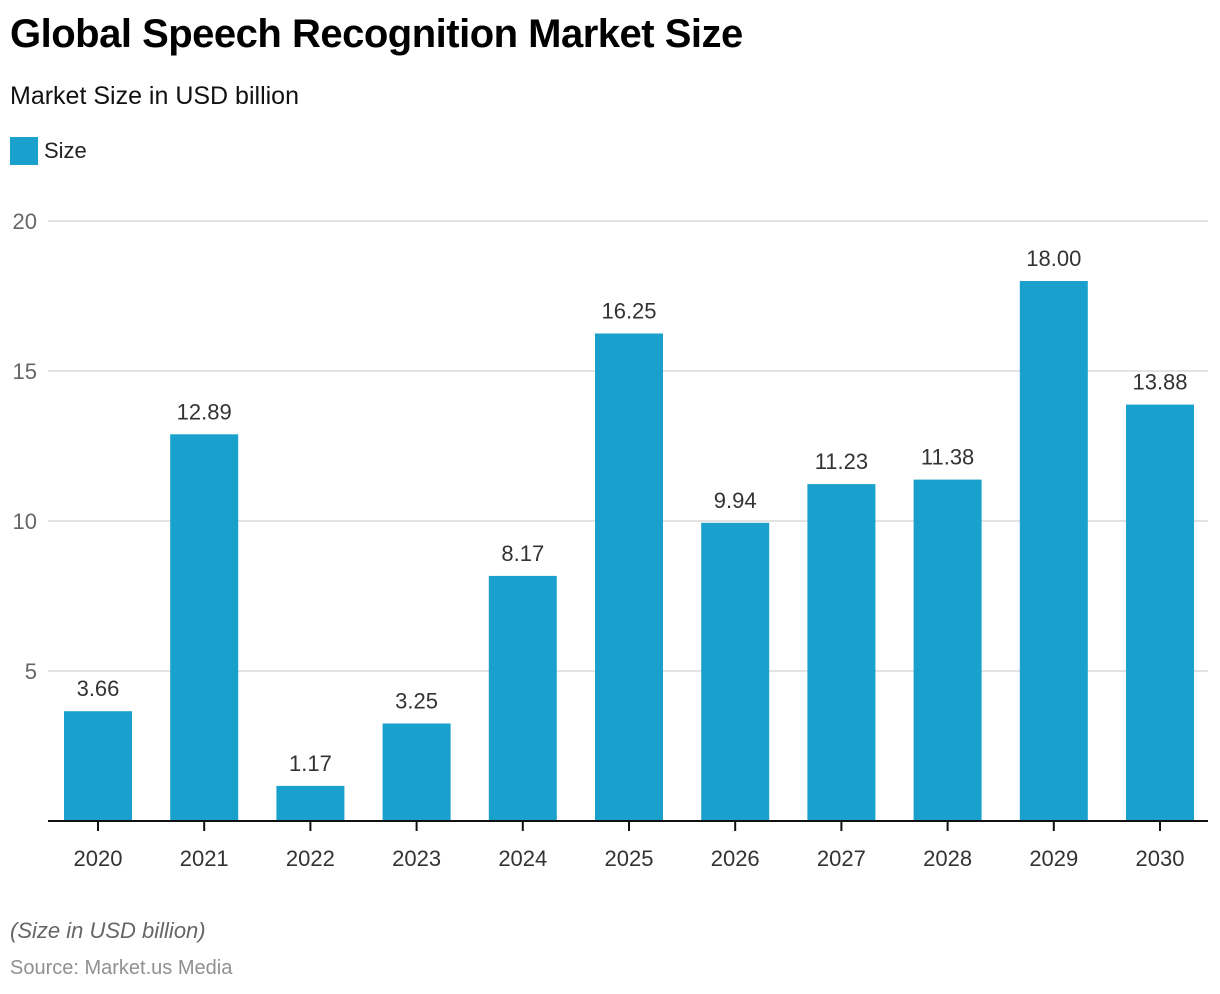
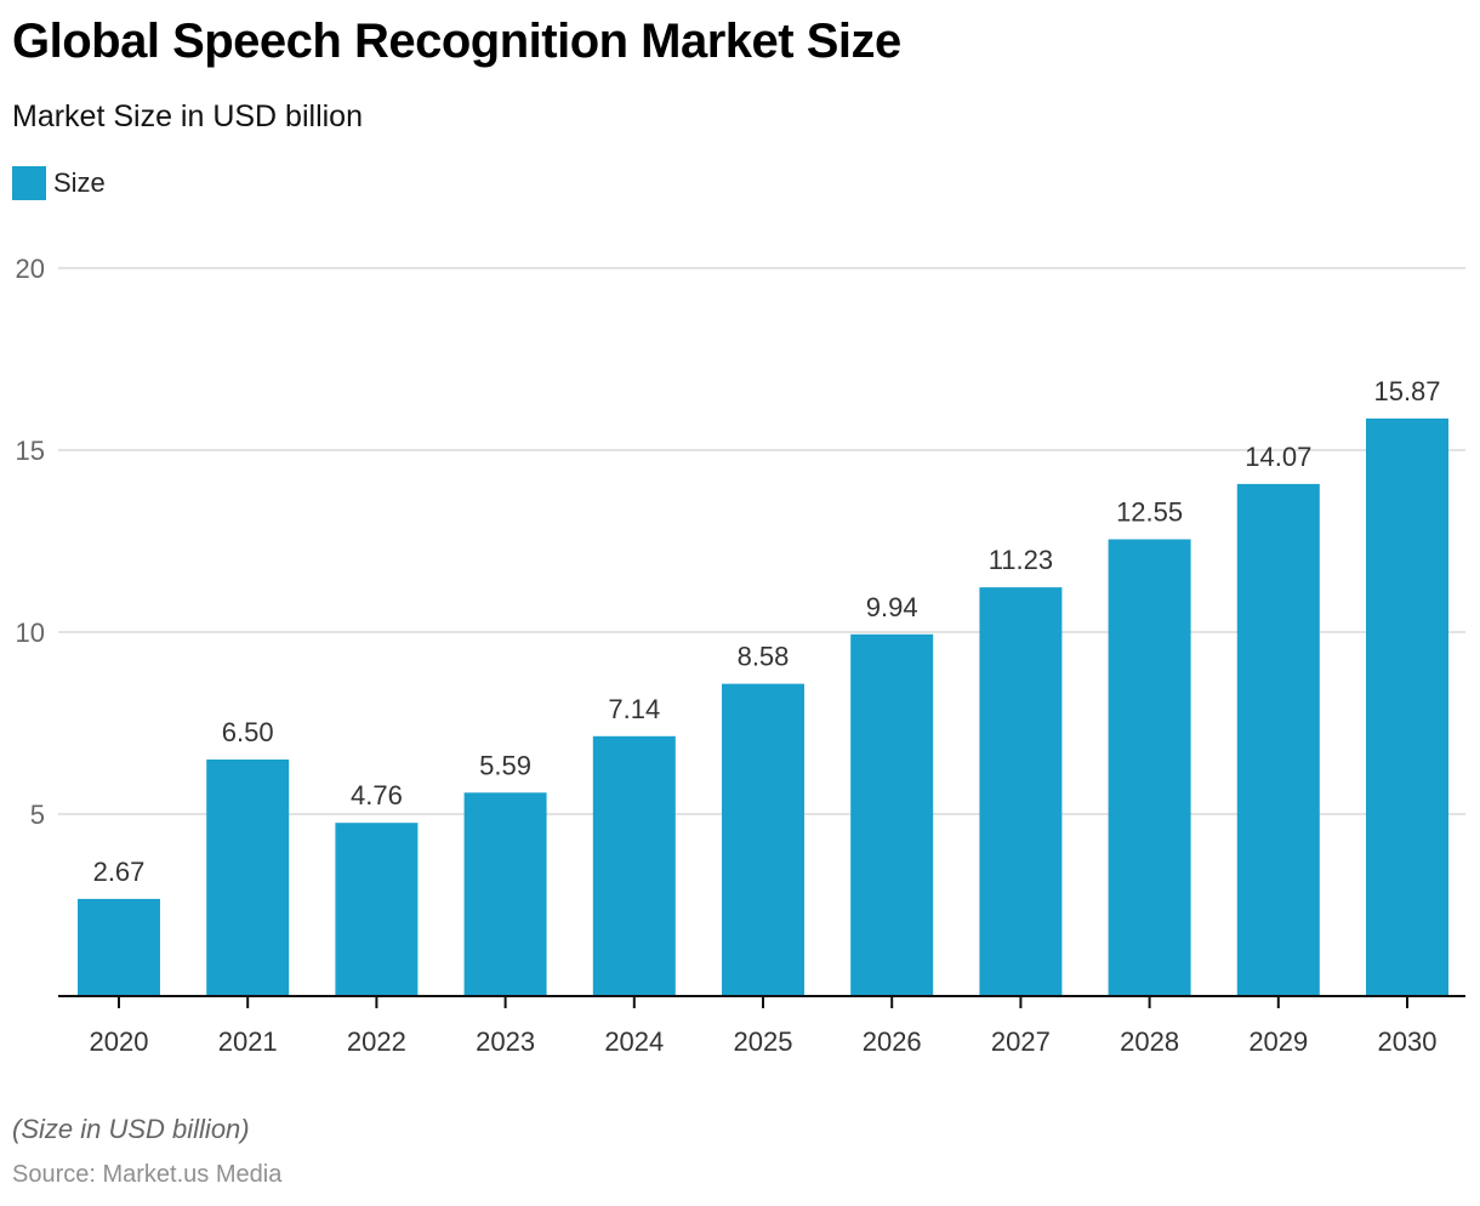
2020: 3.66 -> 2.67
2021: 12.89 -> 6.50
2022: 1.17 -> 4.76
2023: 3.25 -> 5.59
2024: 8.17 -> 7.14
2025: 16.25 -> 8.58
2028: 11.38 -> 12.55
2029: 18.00 -> 14.07
2030: 13.88 -> 15.87
